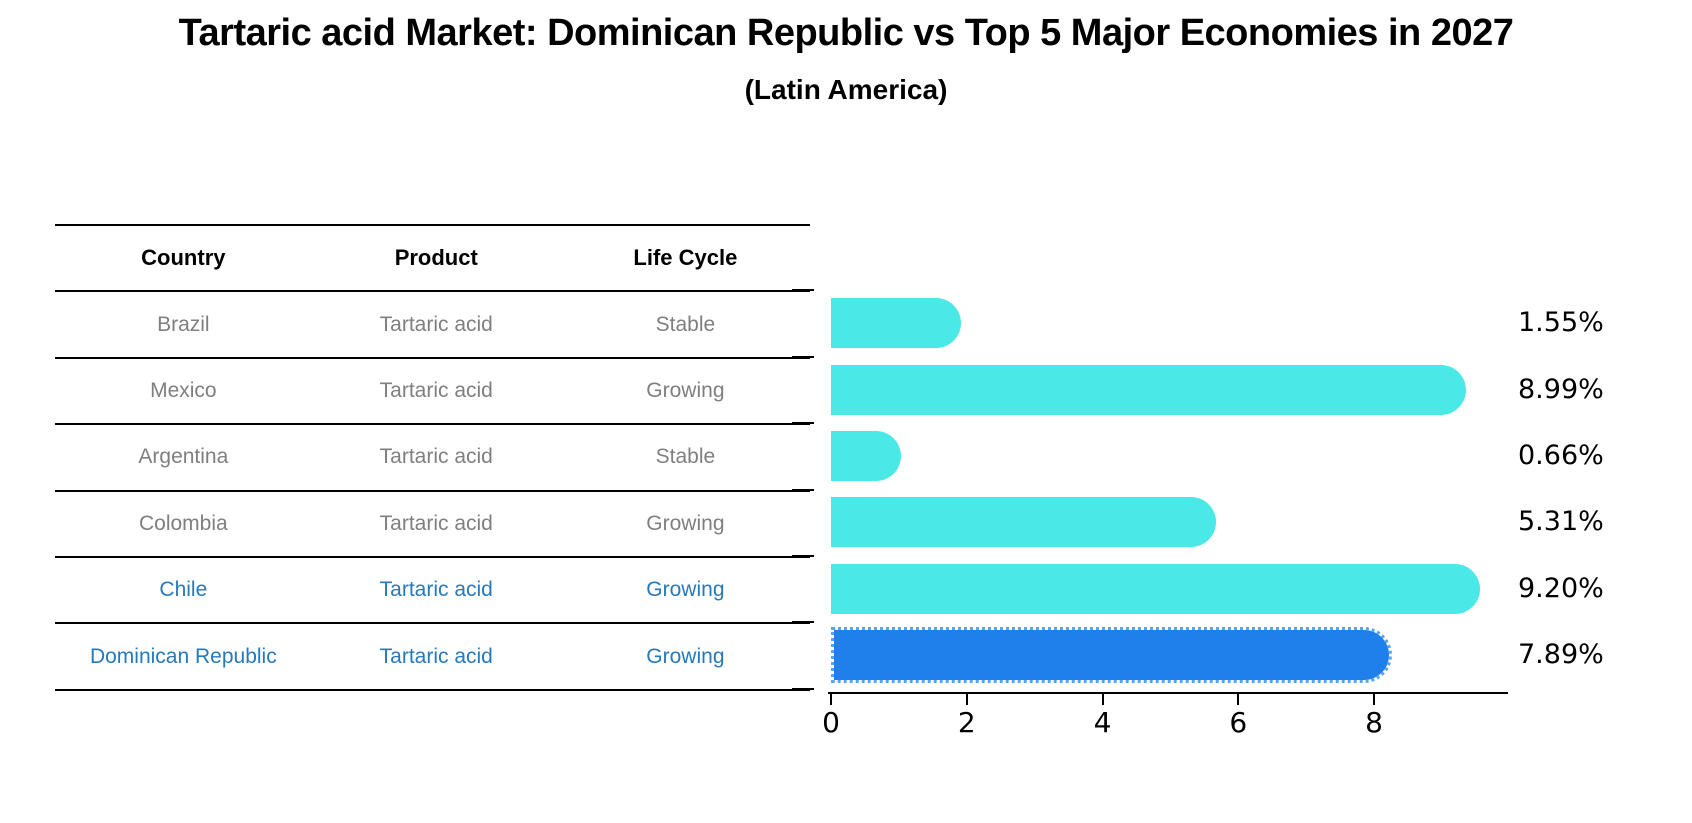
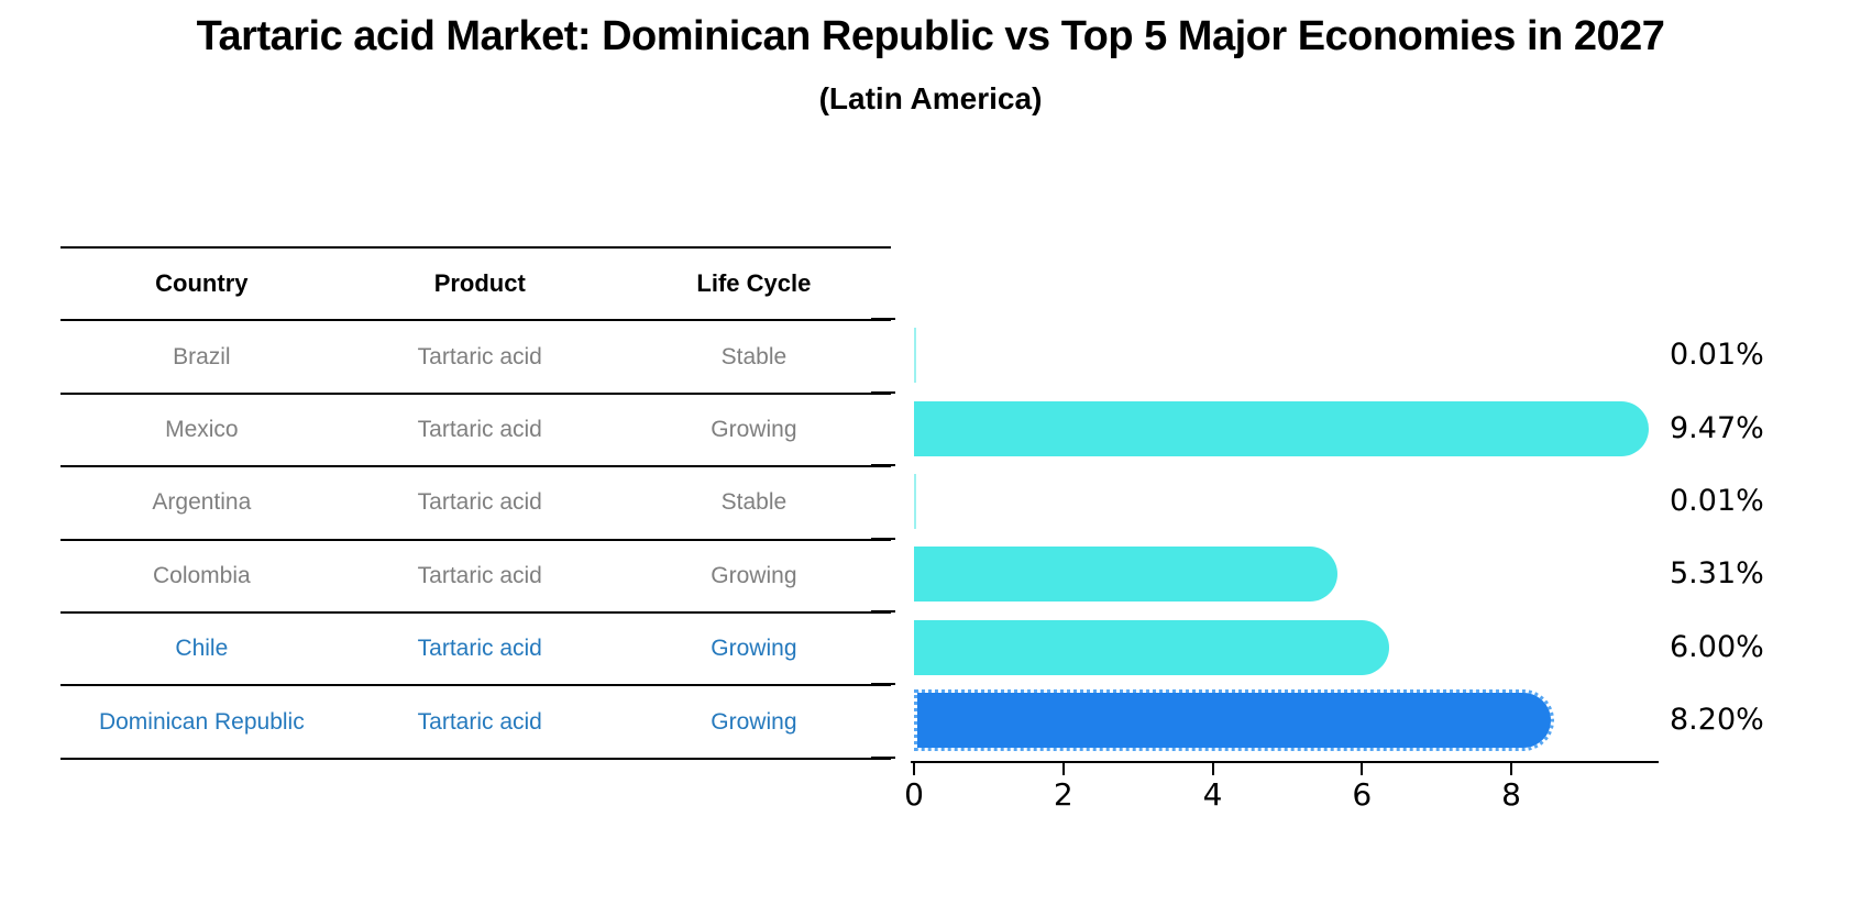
Brazil: 1.55% -> 0.01%
Mexico: 8.99% -> 9.47%
Argentina: 0.66% -> 0.01%
Chile: 9.20% -> 6.00%
Dominican Republic: 7.89% -> 8.20%
